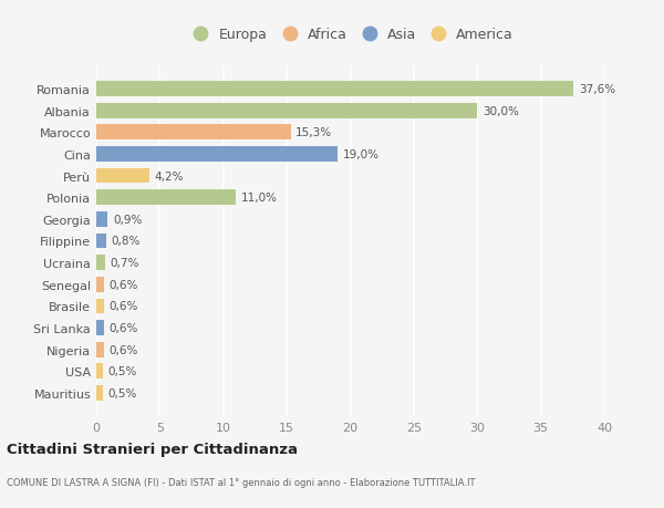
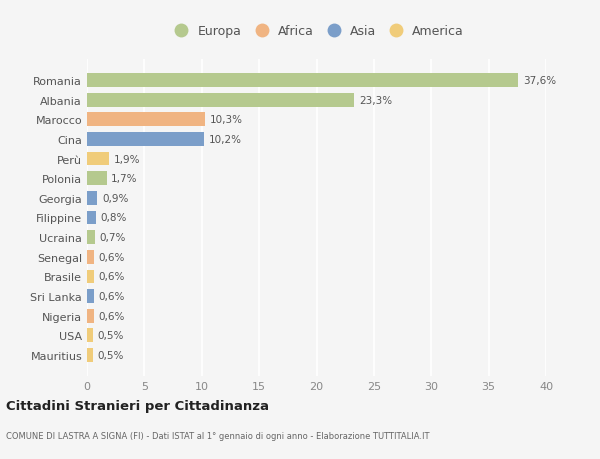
Albania: 30,0% -> 23,3%
Marocco: 15,3% -> 10,3%
Cina: 19,0% -> 10,2%
Perù: 4,2% -> 1,9%
Polonia: 11,0% -> 1,7%
